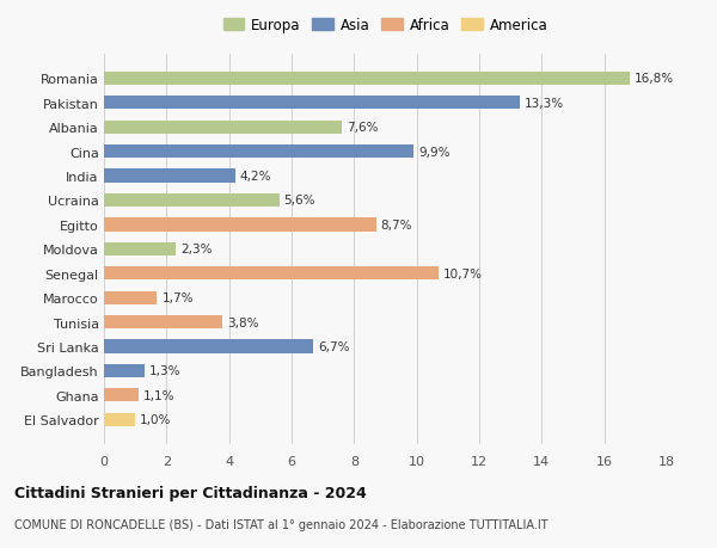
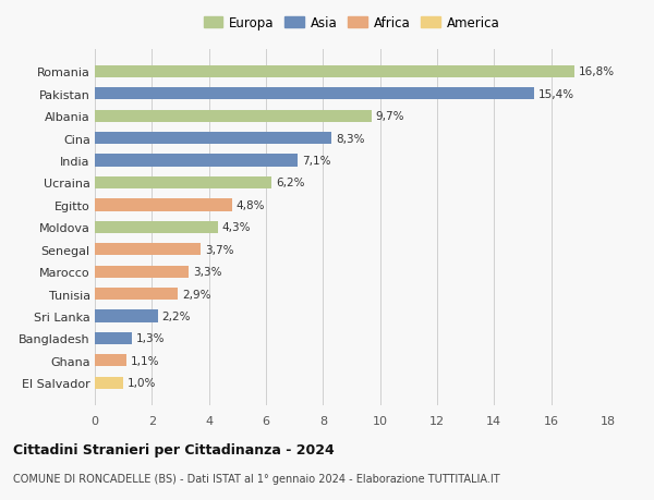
Pakistan: 13,3% -> 15,4%
Albania: 7,6% -> 9,7%
Cina: 9,9% -> 8,3%
India: 4,2% -> 7,1%
Ucraina: 5,6% -> 6,2%
Egitto: 8,7% -> 4,8%
Moldova: 2,3% -> 4,3%
Senegal: 10,7% -> 3,7%
Marocco: 1,7% -> 3,3%
Tunisia: 3,8% -> 2,9%
Sri Lanka: 6,7% -> 2,2%
